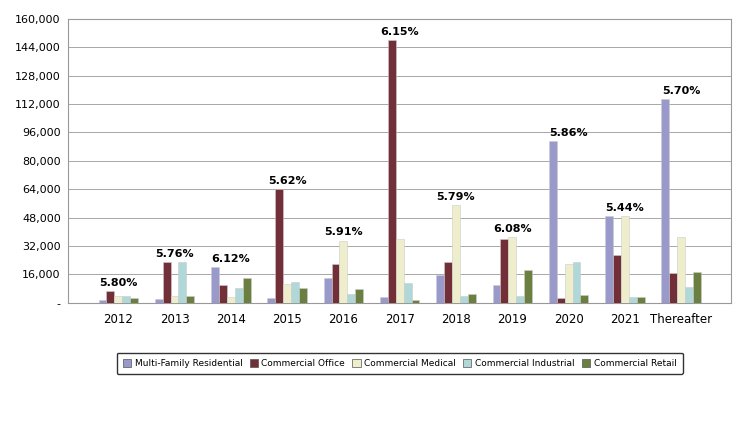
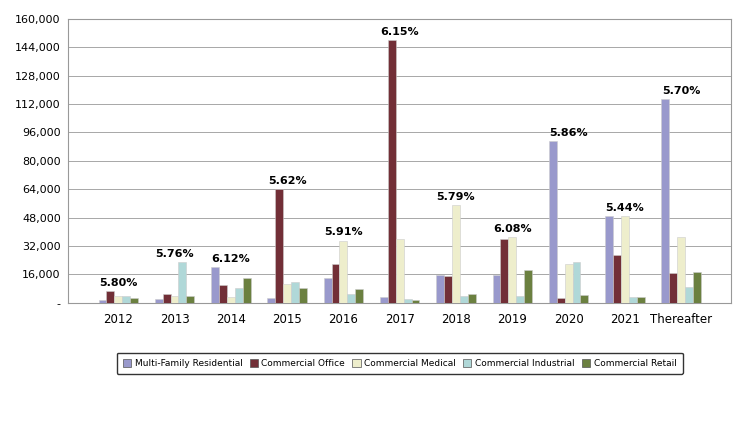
Commercial Office/2013: 23,000 -> 5,000
Commercial Industrial/2017: 11,000 -> 2,000
Commercial Office/2018: 23,000 -> 15,000
Multi-Family Residential/2019: 10,000 -> 16,000
